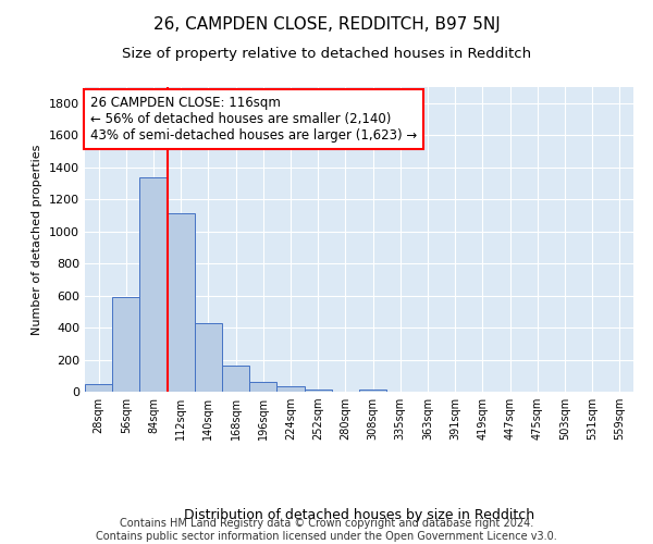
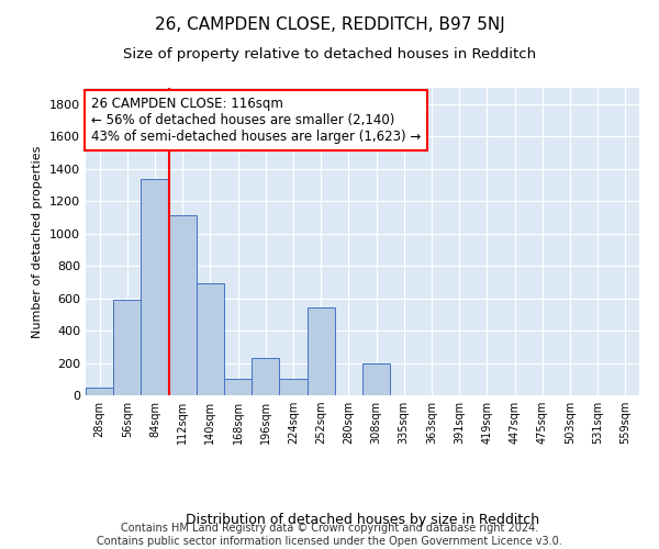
140sqm: 430 -> 690
168sqm: 160 -> 100
196sqm: 60 -> 230
224sqm: 40 -> 100
252sqm: 20 -> 540
308sqm: 20 -> 200
